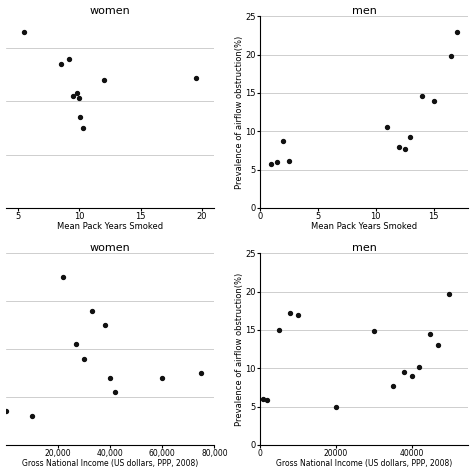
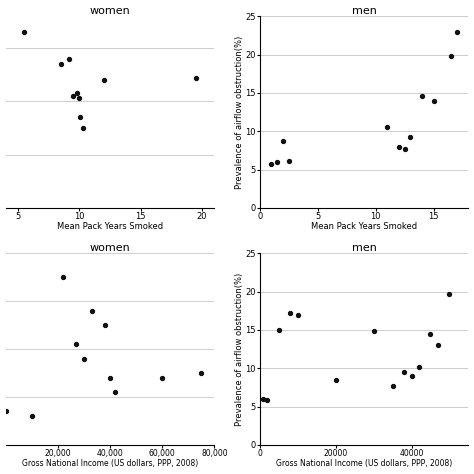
20000: 5.0 -> 8.5
